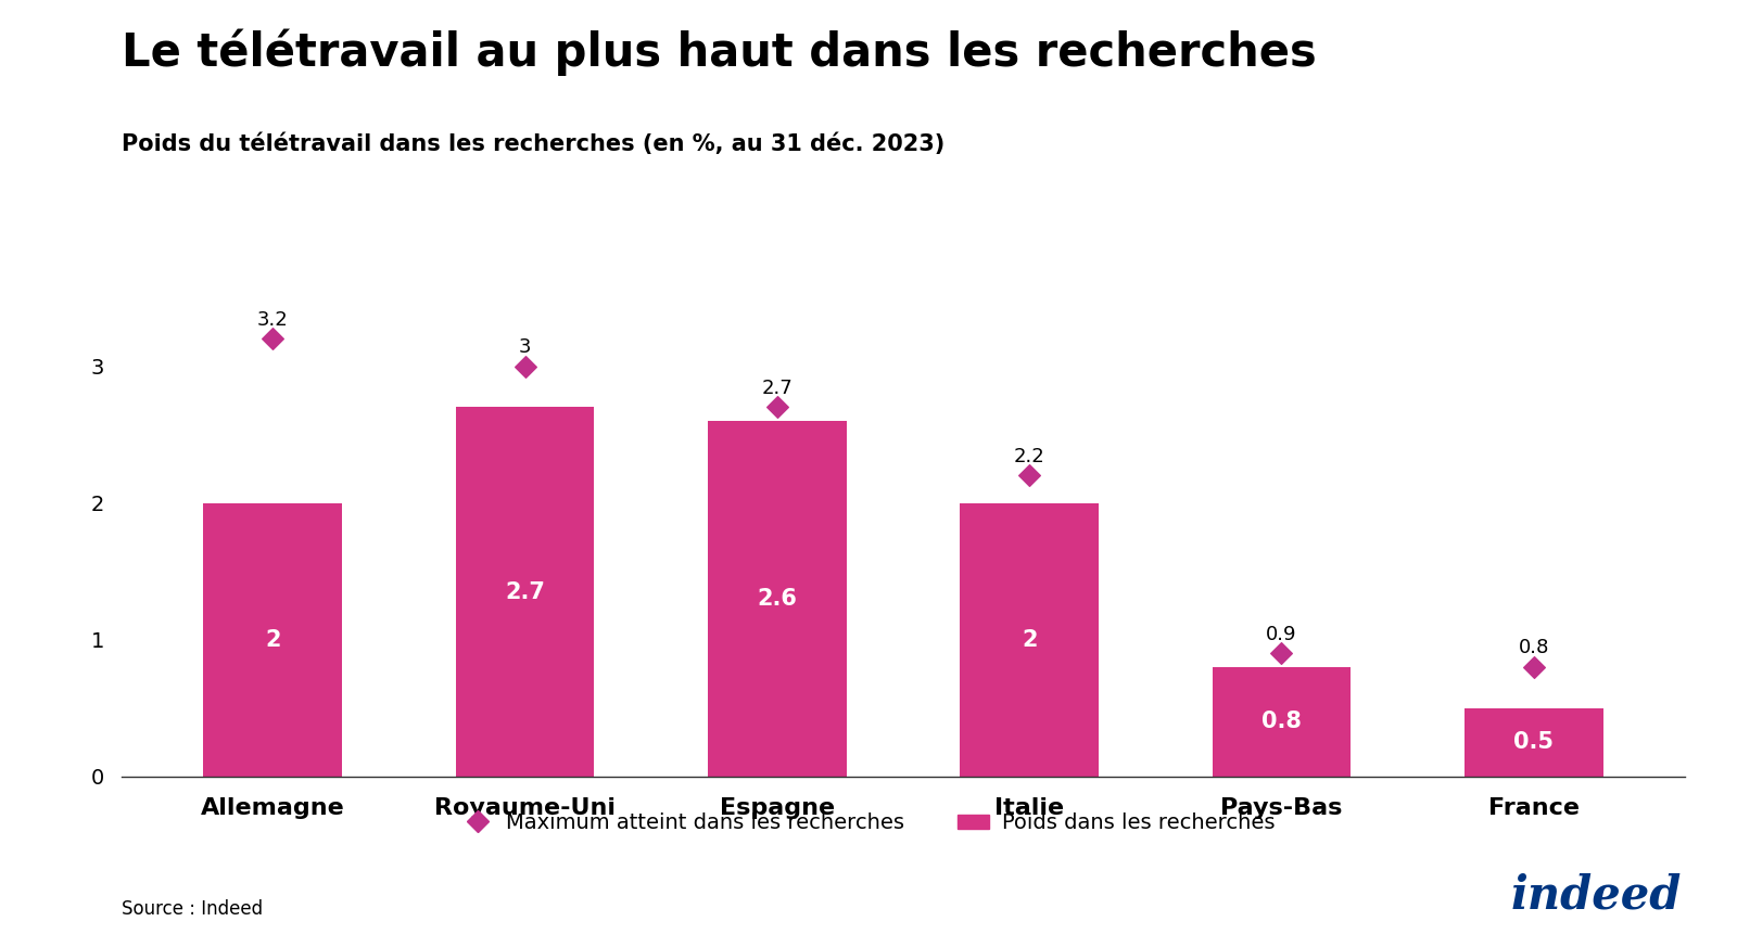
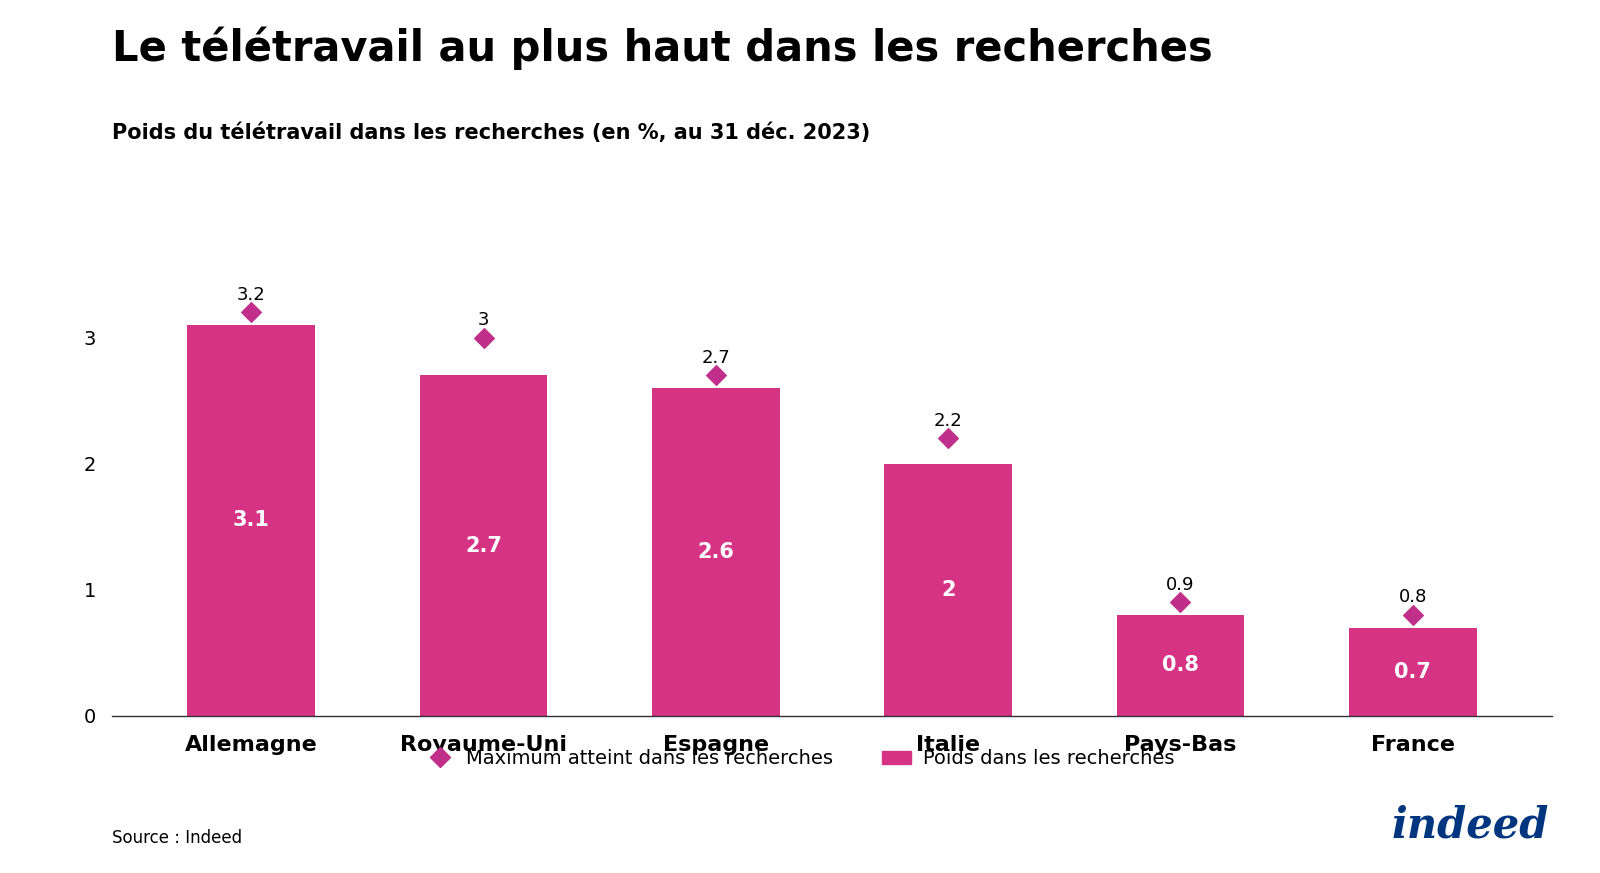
Poids dans les recherches/Allemagne: 2 -> 3.1
Poids dans les recherches/France: 0.5 -> 0.7
